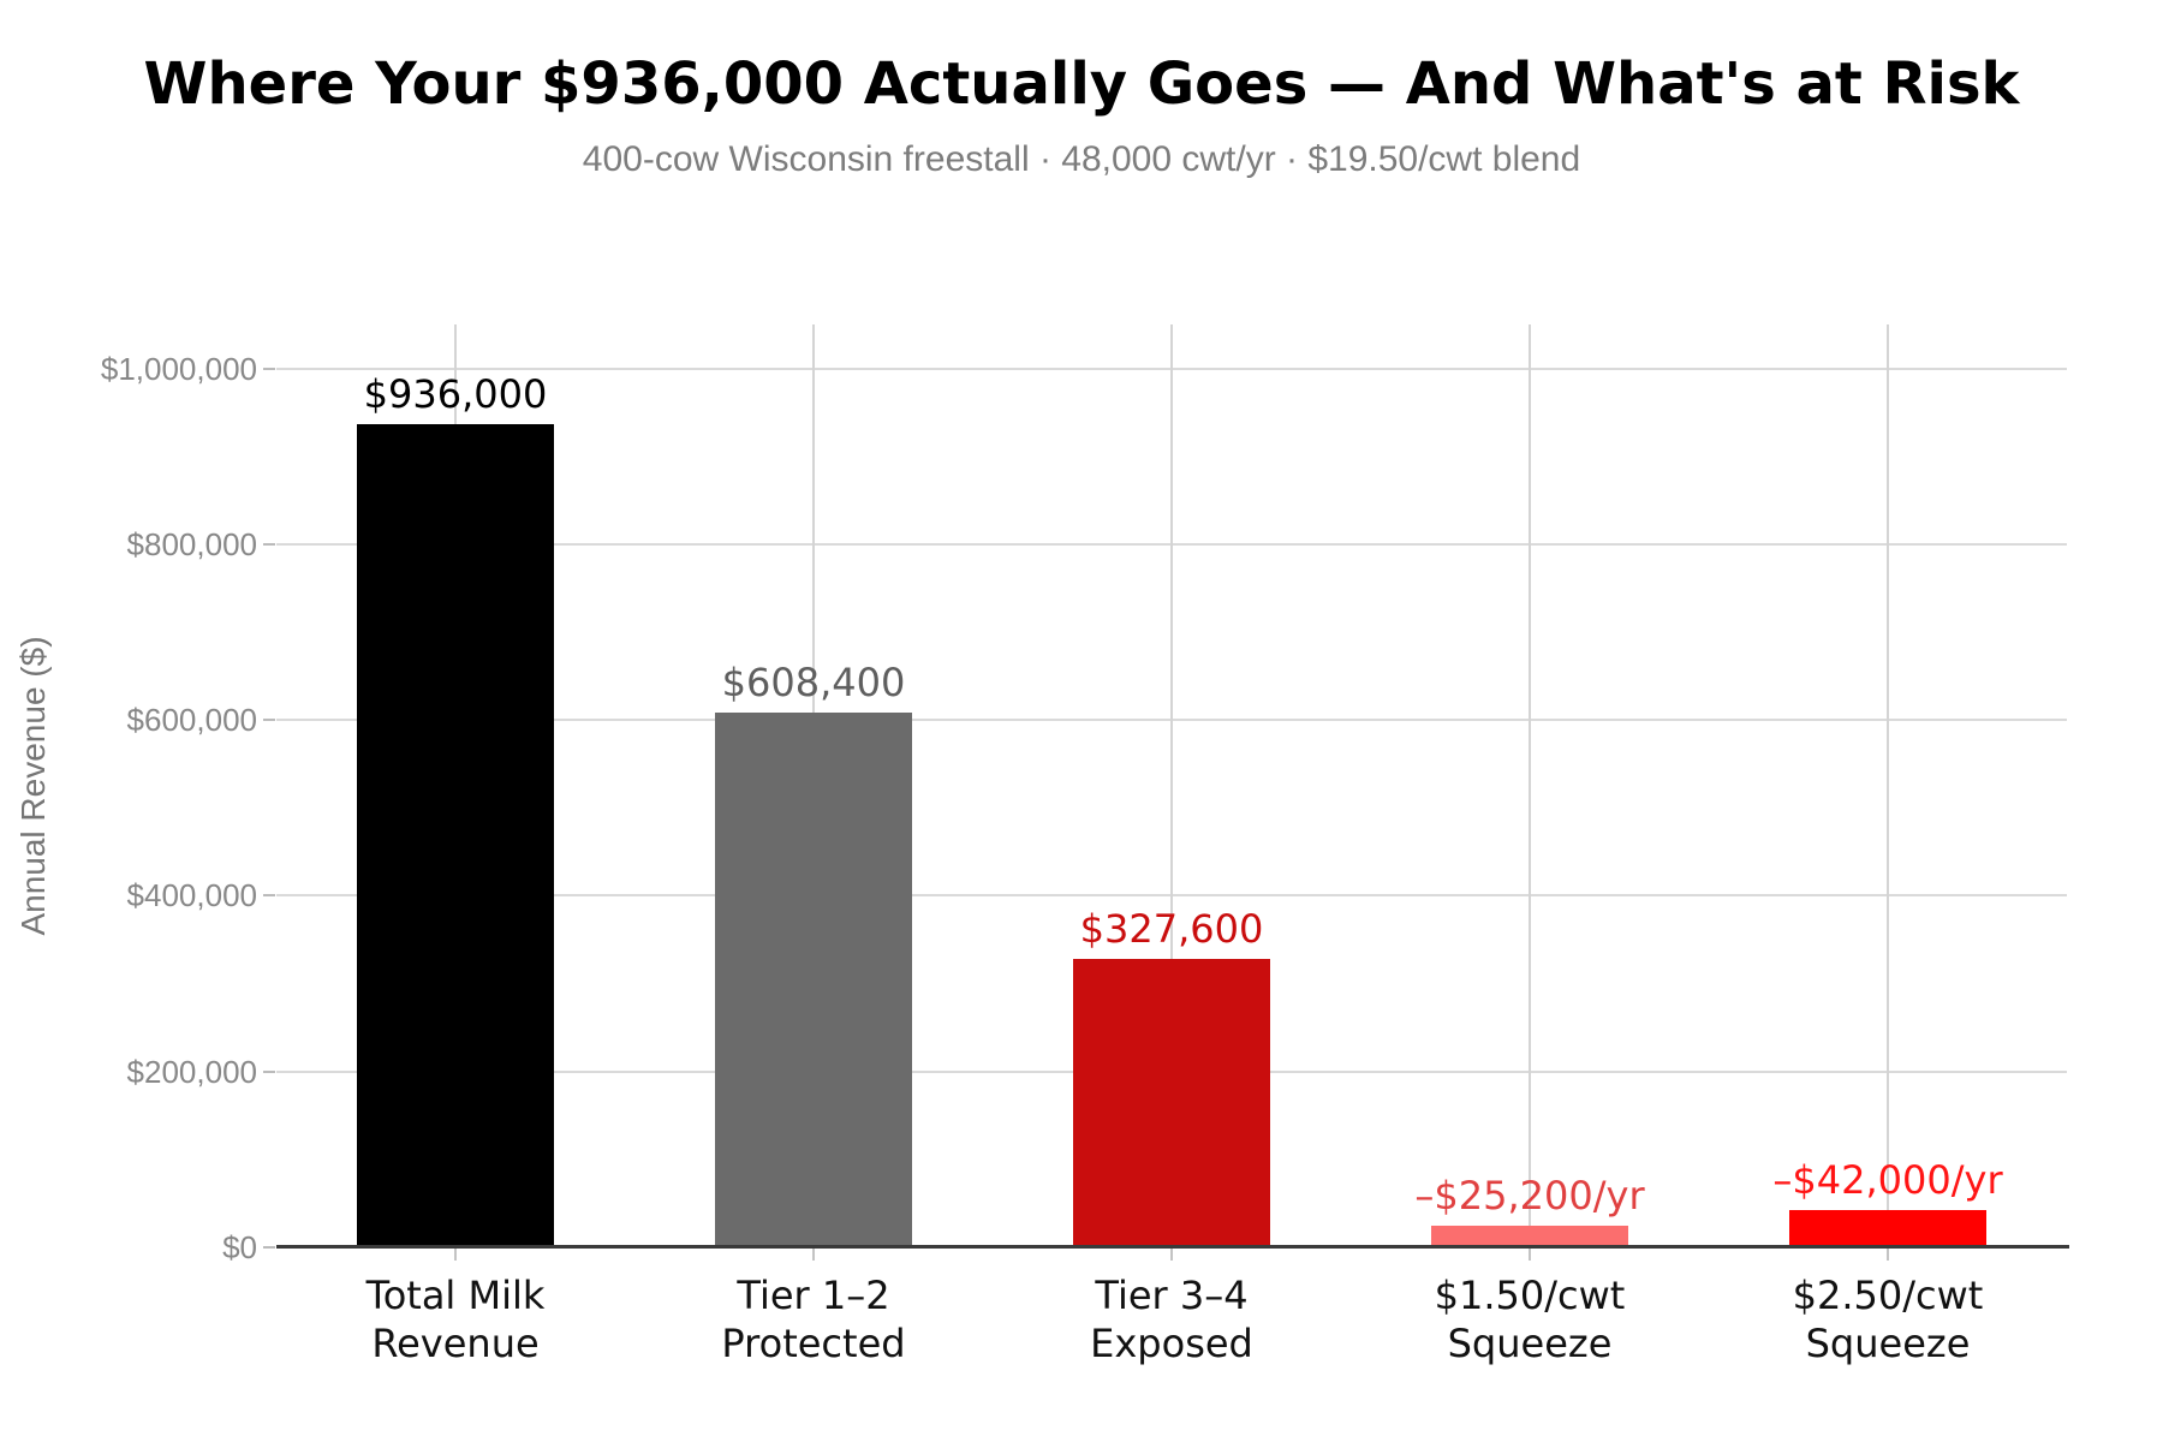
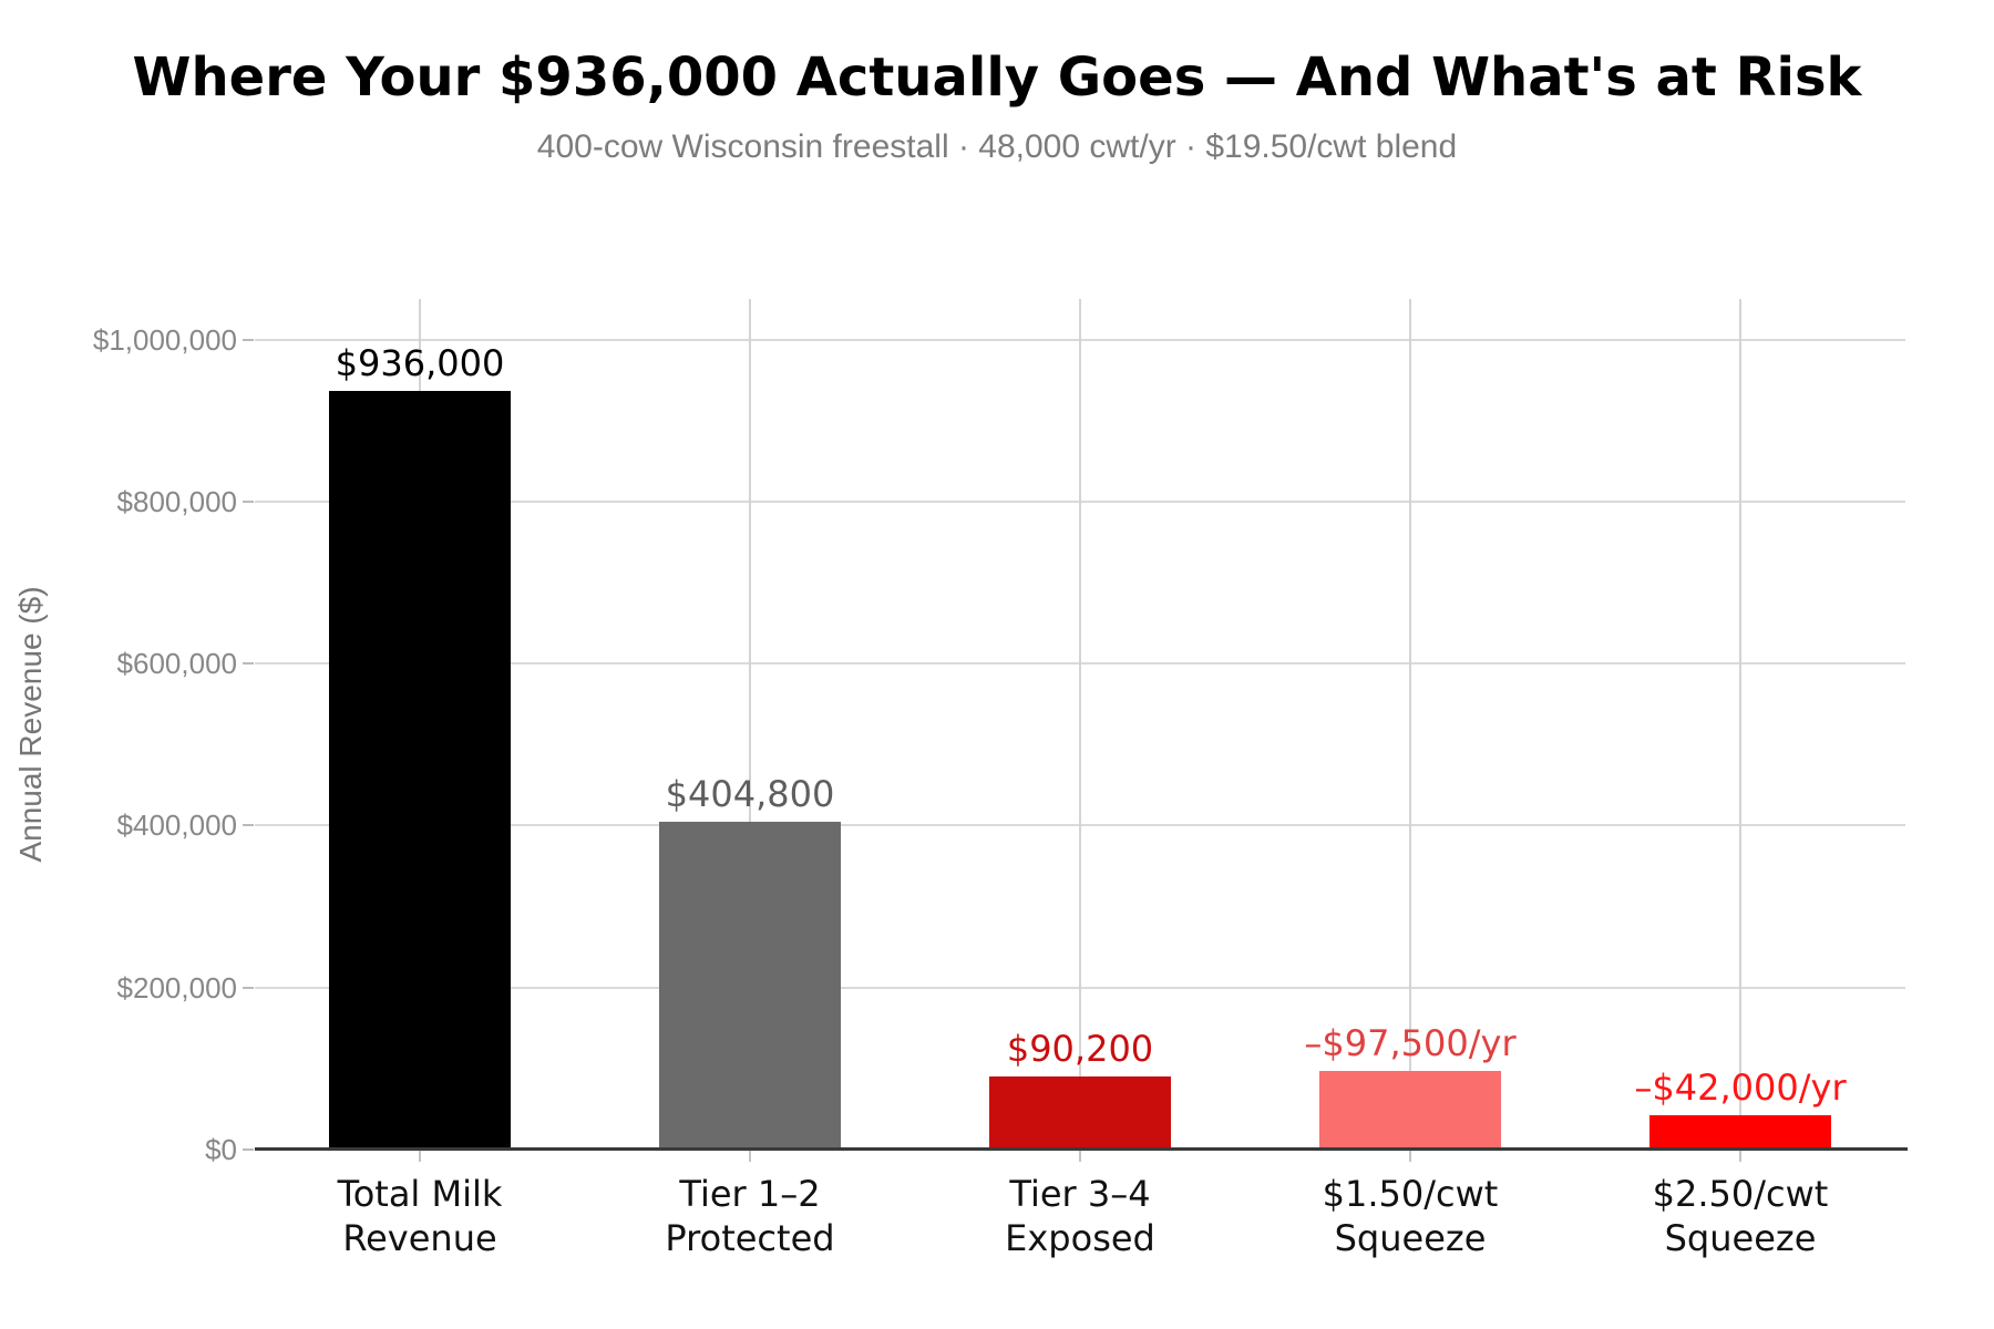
Tier 1–2 Protected: $608,400 -> $404,800
Tier 3–4 Exposed: $327,600 -> $90,200
$1.50/cwt Squeeze: 25,200 -> 97,500
